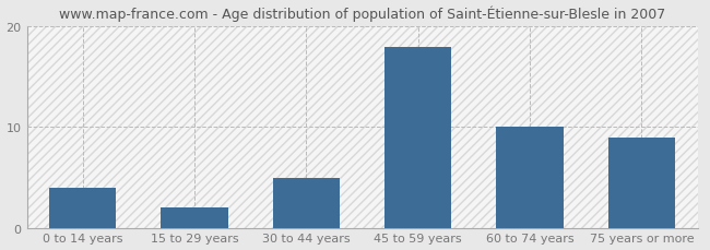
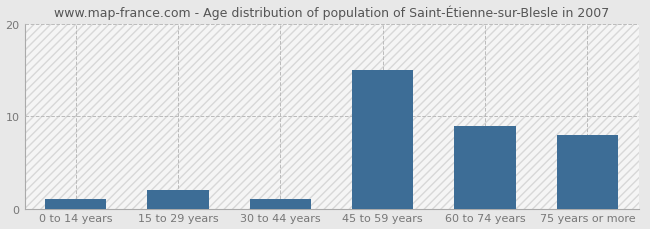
0 to 14 years: 4 -> 1
30 to 44 years: 5 -> 1
45 to 59 years: 18 -> 15
60 to 74 years: 10 -> 9
75 years or more: 9 -> 8
